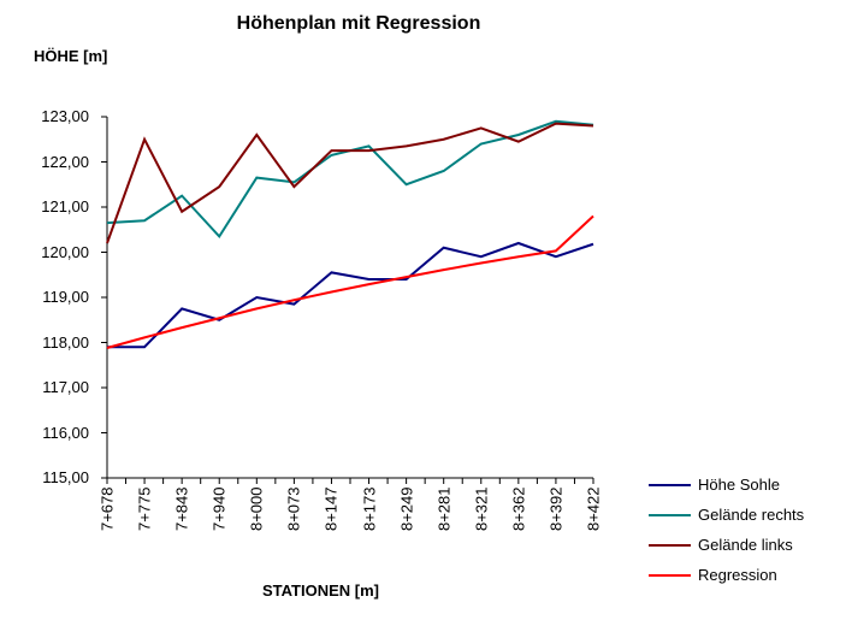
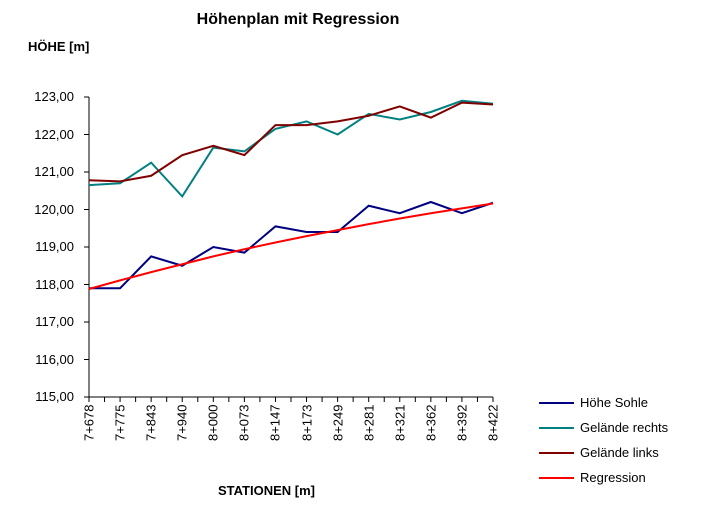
Gelände links/7+678: 120,2 -> 120,8
Gelände links/7+775: 122,5 -> 120,8
Gelände links/8+000: 122,6 -> 121,7
Gelände rechts/8+249: 121,5 -> 122,0
Gelände rechts/8+281: 121,8 -> 122,5
Regression/8+422: 120,8 -> 120,2
